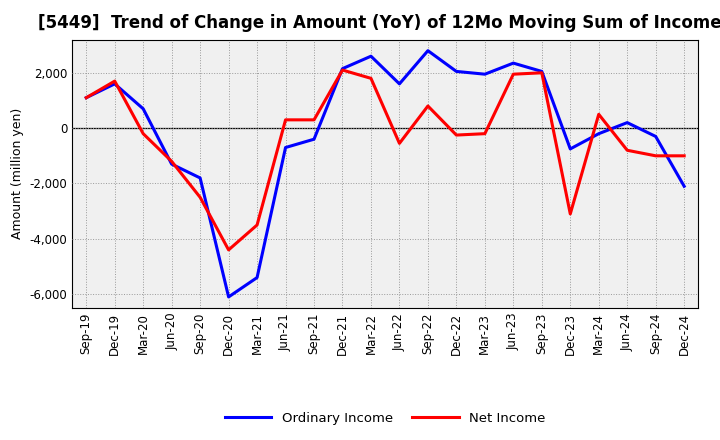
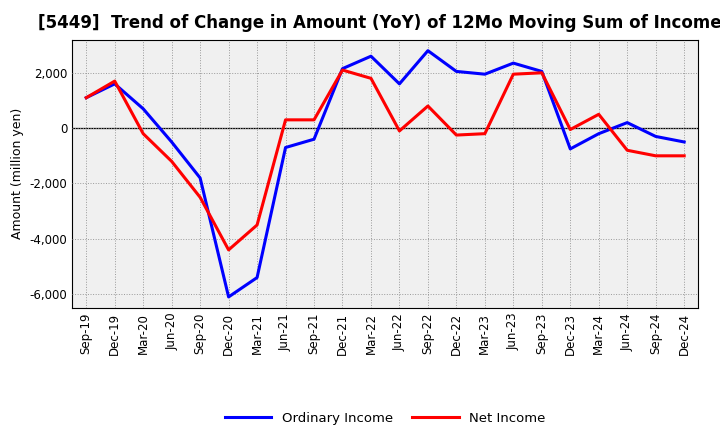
Ordinary Income/Jun-20: -1,300 -> -500
Net Income/Jun-22: -550 -> -100
Net Income/Dec-23: -3,100 -> -50
Ordinary Income/Dec-24: -2,100 -> -500
